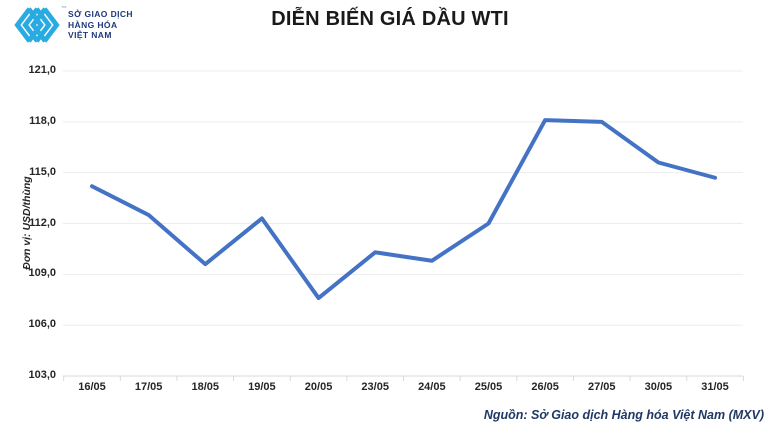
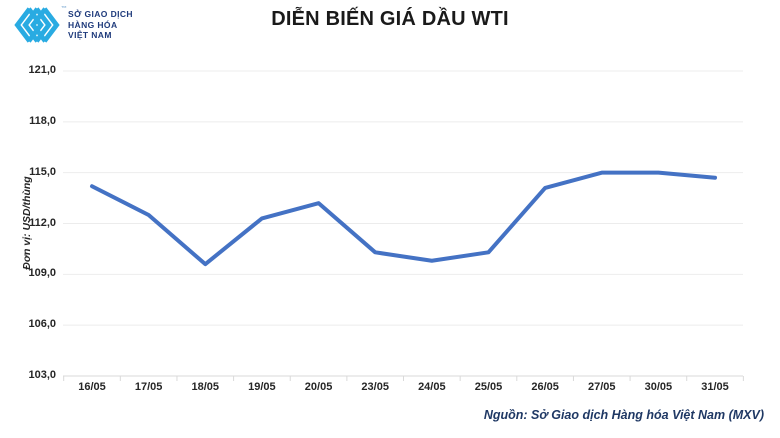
20/05: 107,6 -> 113,2
25/05: 112,0 -> 110,3
26/05: 118,1 -> 114,1
27/05: 118,0 -> 115,0
30/05: 115,6 -> 115,0
